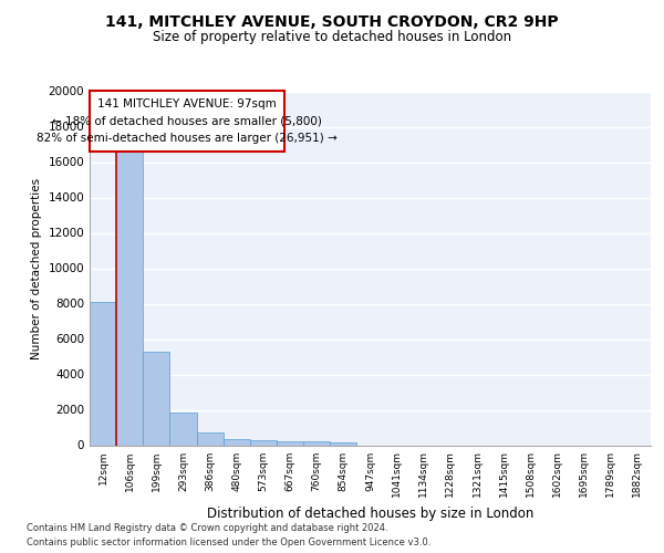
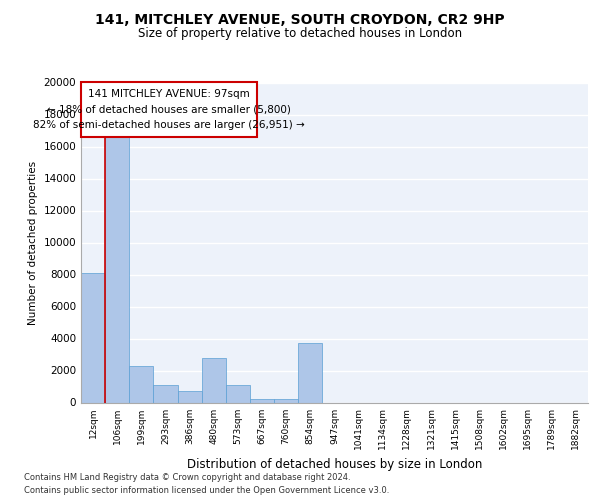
199sqm: 5300 -> 2300
293sqm: 1800 -> 1100
480sqm: 400 -> 2800
573sqm: 300 -> 1100
854sqm: 200 -> 3700
